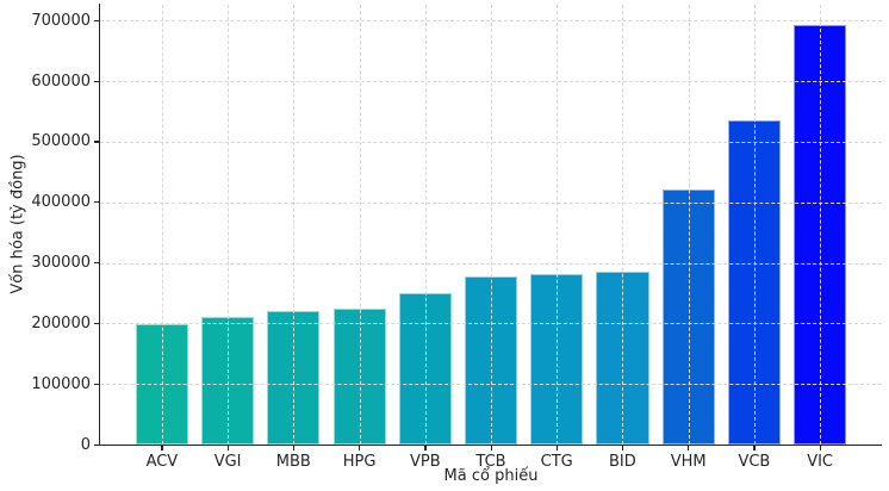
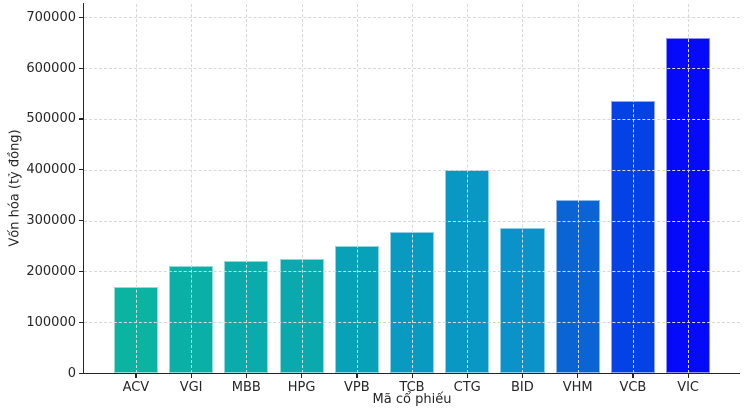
ACV: 200000 -> 170000
CTG: 280000 -> 400000
VHM: 420000 -> 340000
VIC: 690000 -> 660000
